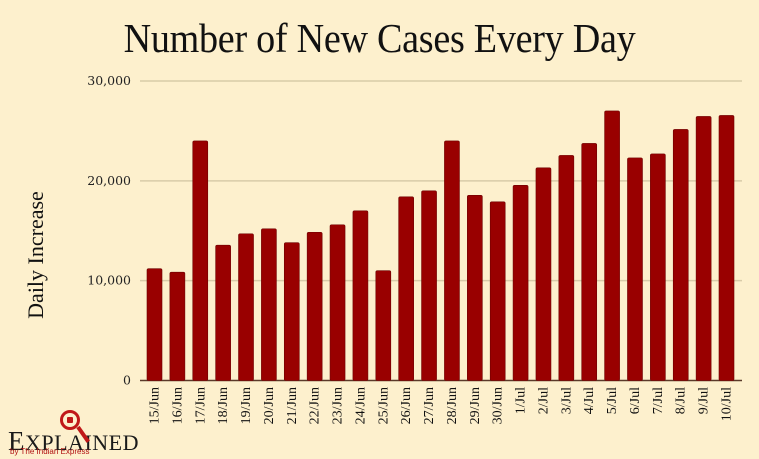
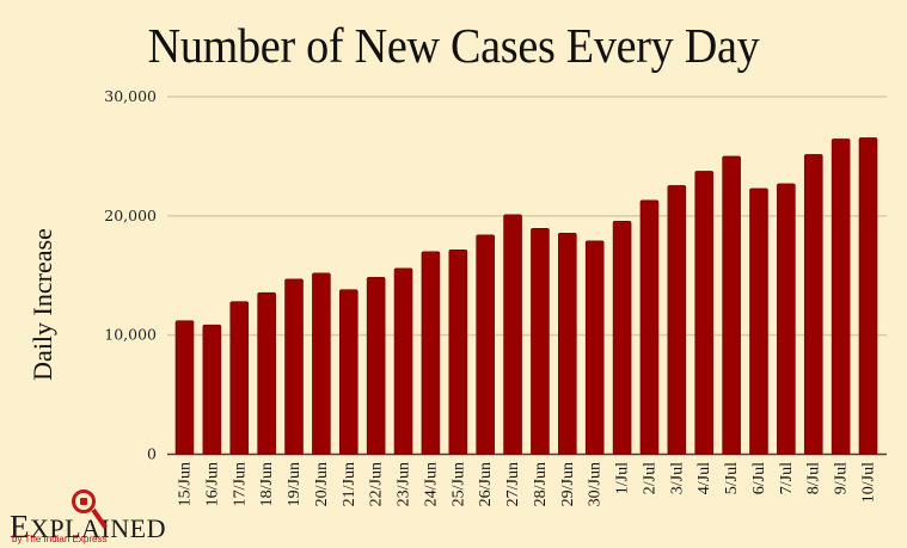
17/Jun: 24000 -> 13000
25/Jun: 11000 -> 17000
27/Jun: 19000 -> 20000
28/Jun: 24000 -> 19000
5/Jul: 27000 -> 25000
